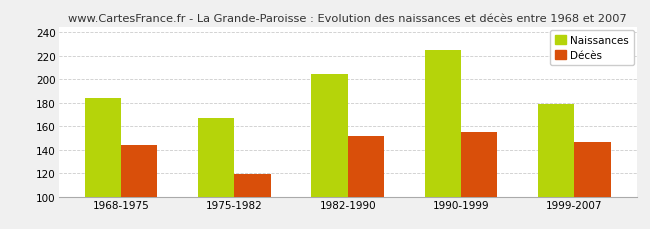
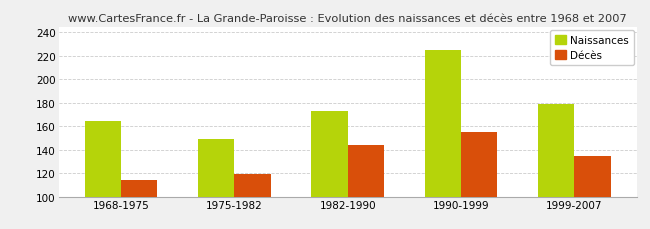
Naissances/1968-1975: 184 -> 165
Décès/1968-1975: 144 -> 114
Naissances/1975-1982: 167 -> 149
Naissances/1982-1990: 205 -> 173
Décès/1982-1990: 152 -> 144
Décès/1999-2007: 147 -> 135
